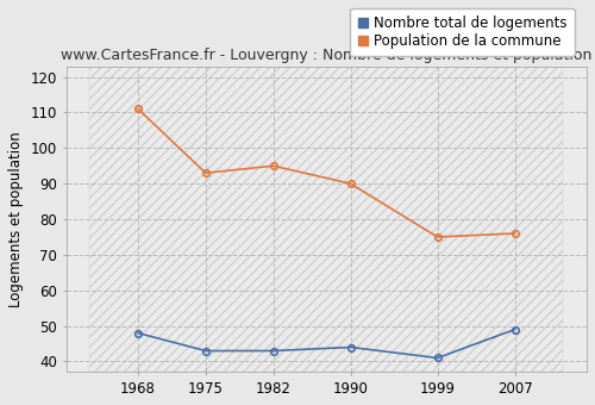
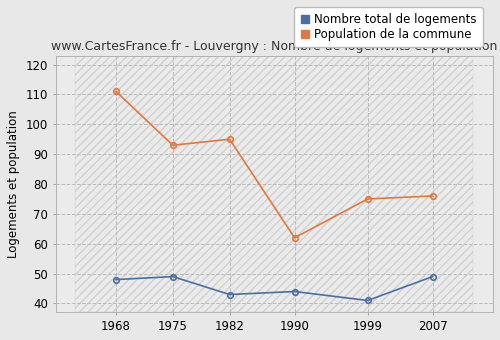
Nombre total de logements/1975: 43 -> 49
Population de la commune/1990: 90 -> 62
